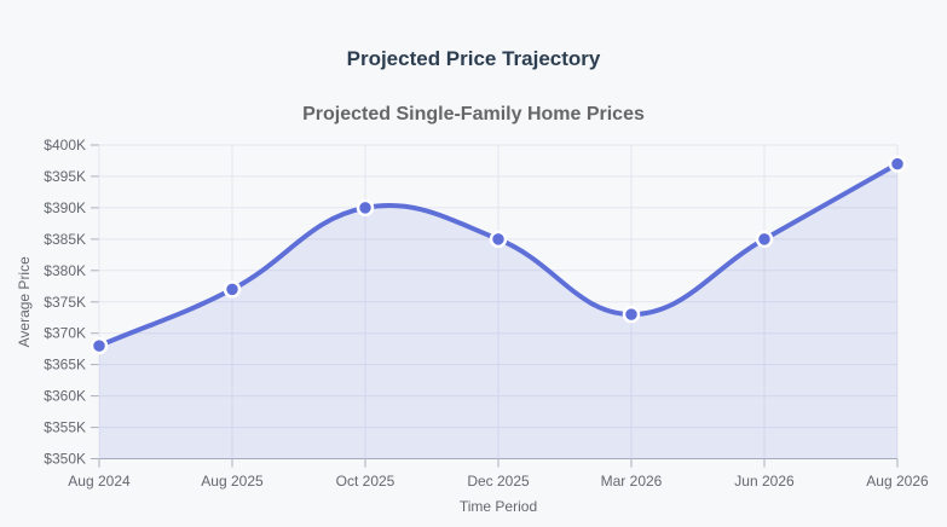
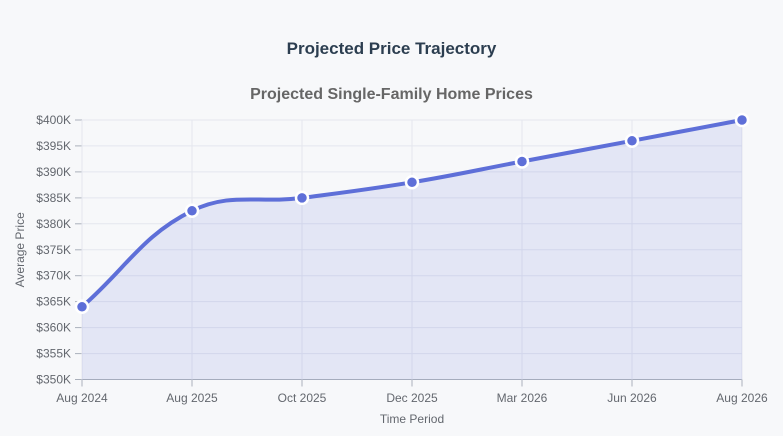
Aug 2024: $368K -> $364K
Aug 2025: $377K -> $382K
Oct 2025: $390K -> $385K
Dec 2025: $385K -> $388K
Mar 2026: $373K -> $392K
Jun 2026: $385K -> $396K
Aug 2026: $397K -> $400K
